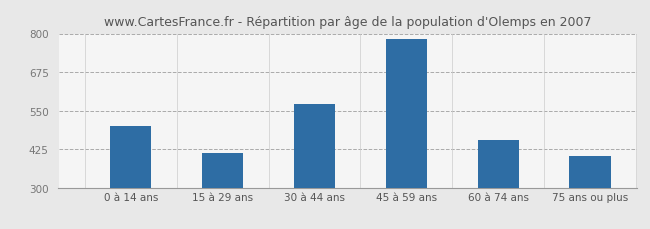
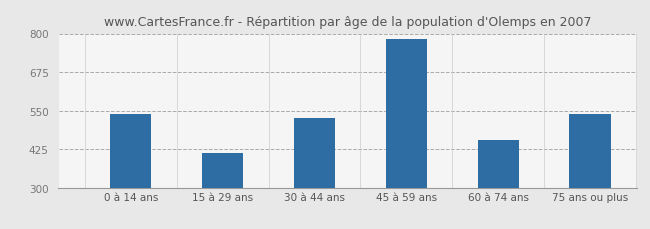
0 à 14 ans: 500 -> 540
30 à 44 ans: 572 -> 525
75 ans ou plus: 403 -> 540
